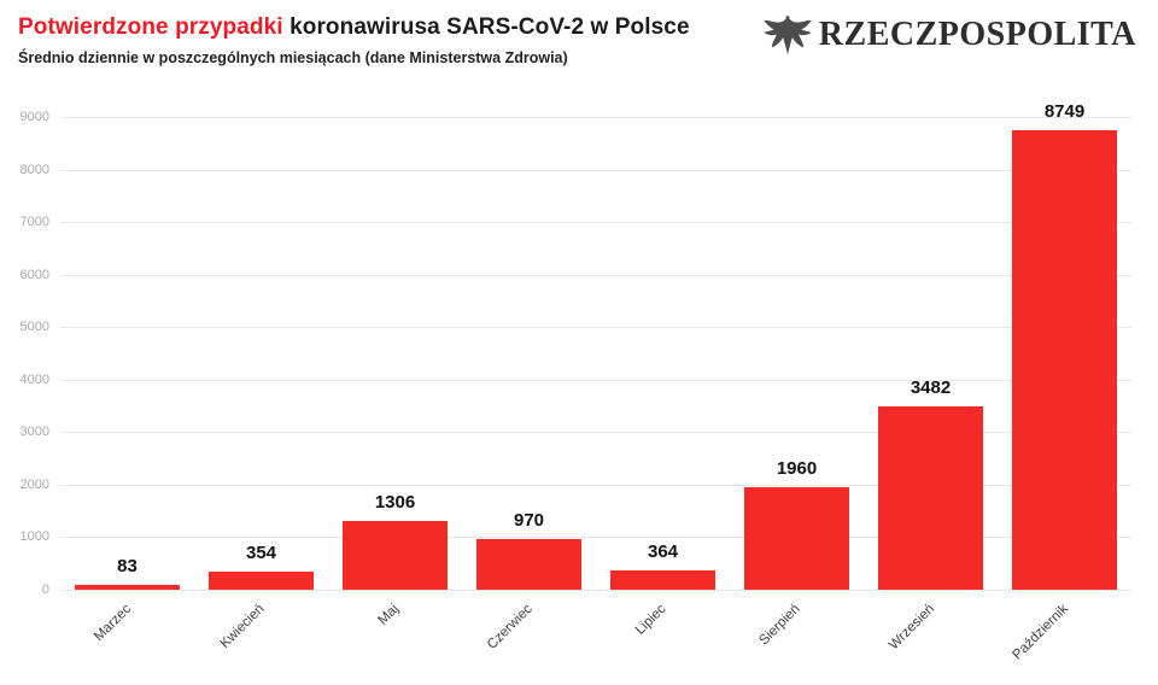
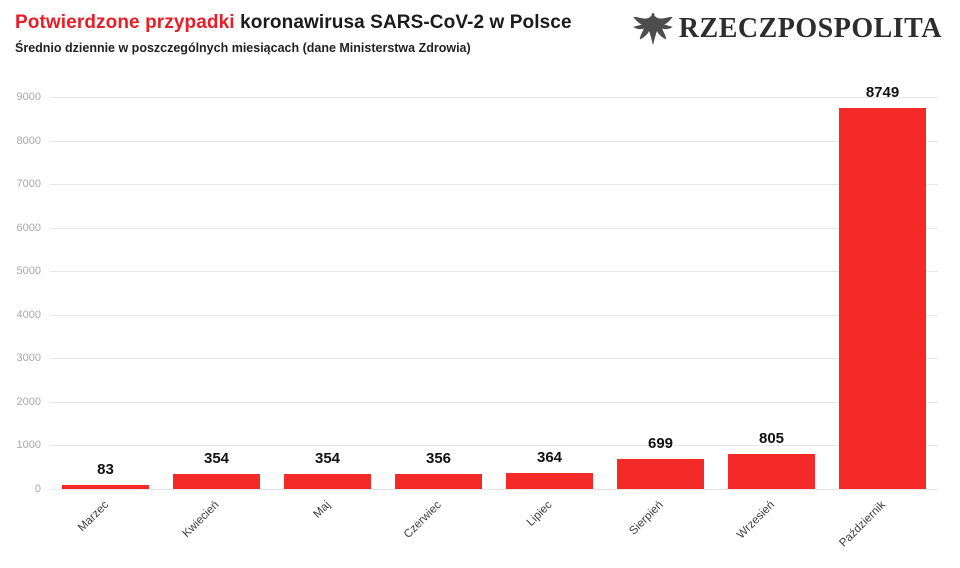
Maj: 1306 -> 354
Czerwiec: 970 -> 356
Sierpień: 1960 -> 699
Wrzesień: 3482 -> 805
